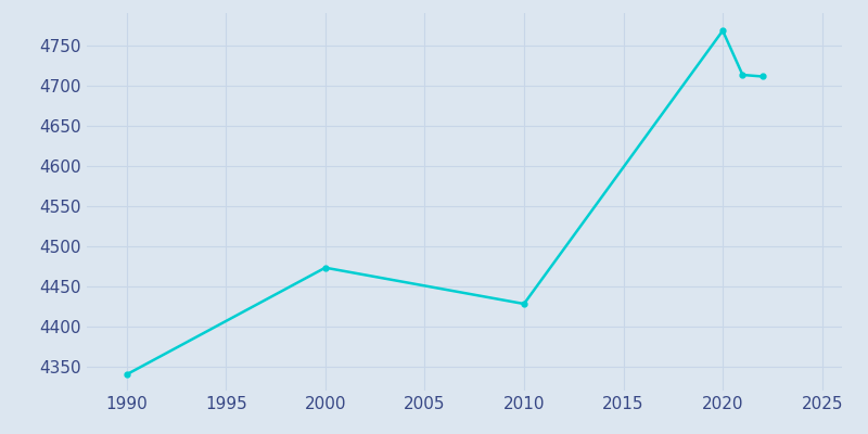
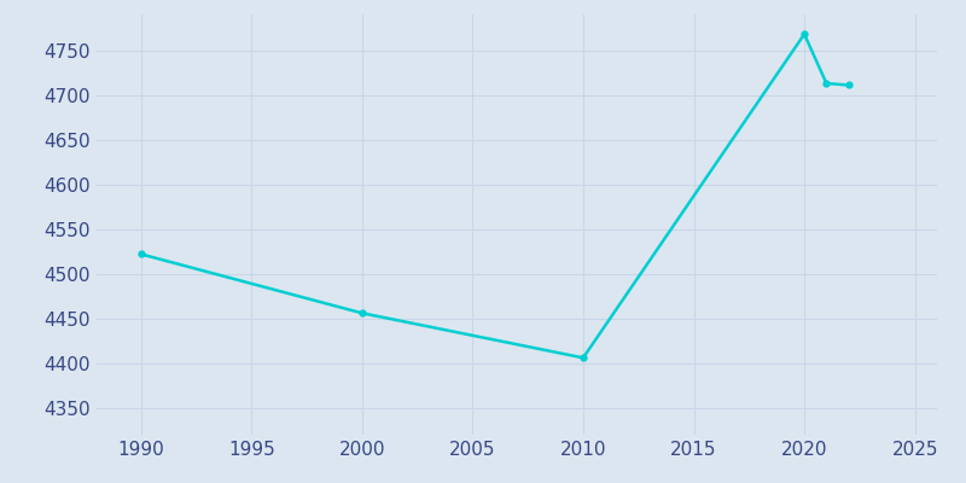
1990: 4340 -> 4522
2000: 4473 -> 4456
2010: 4428 -> 4406
